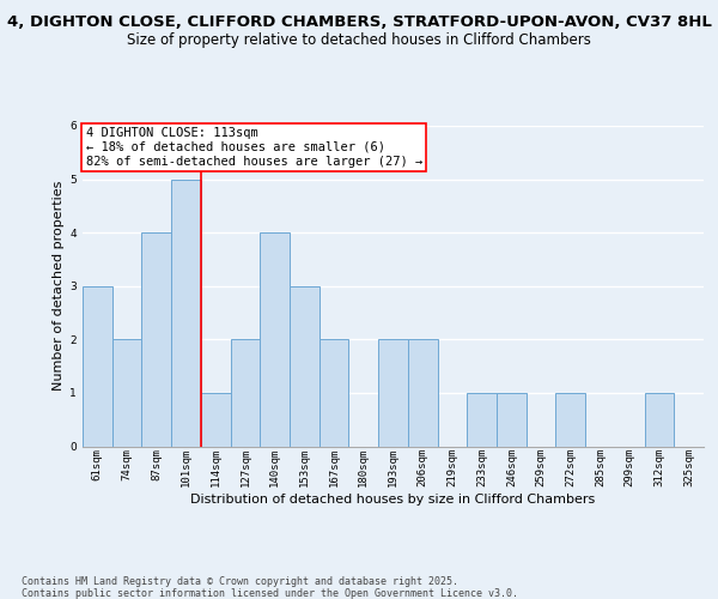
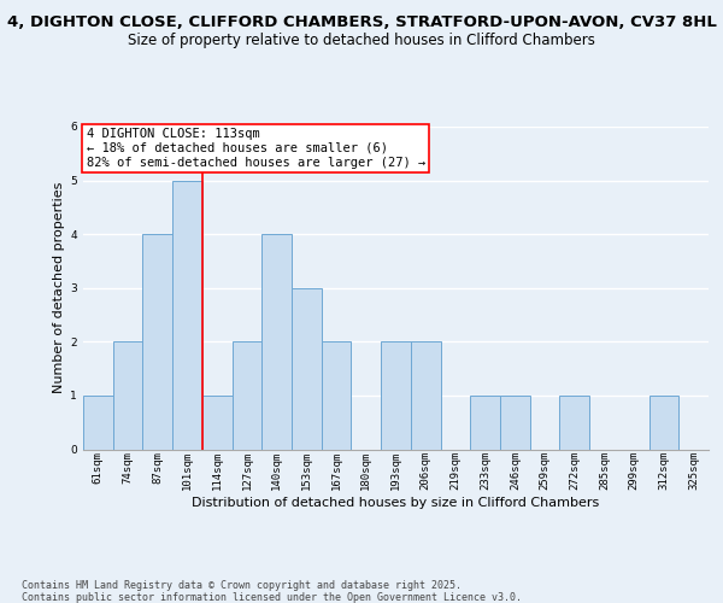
61sqm: 3 -> 1
